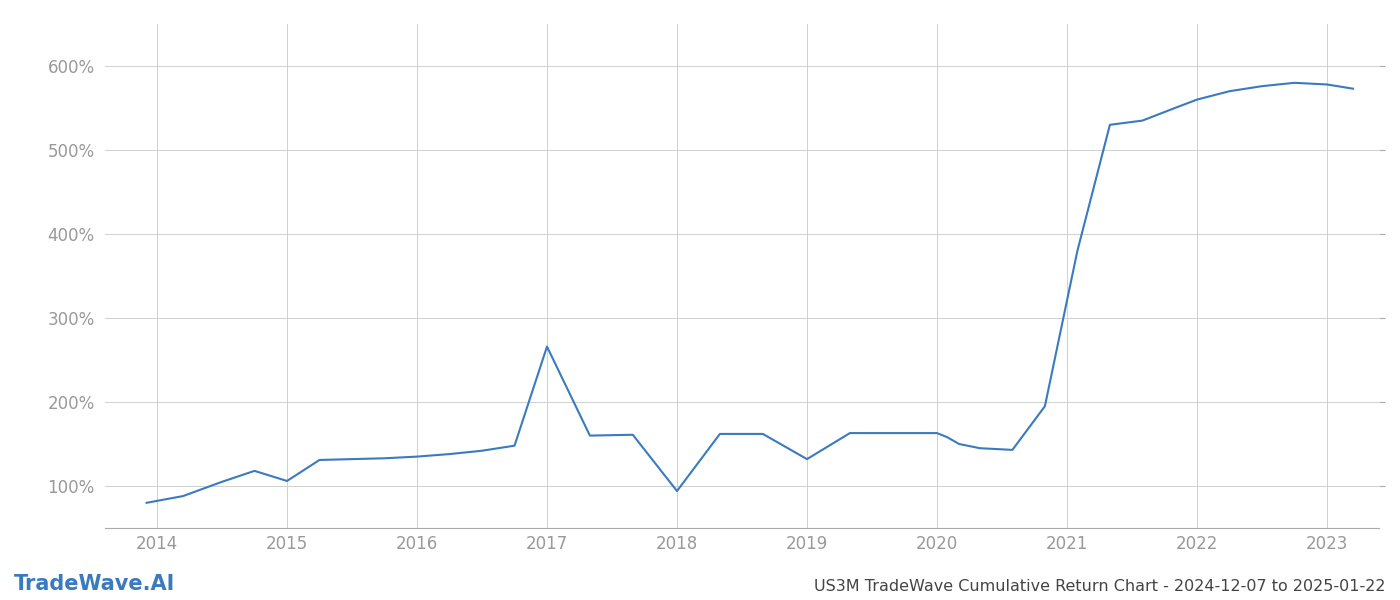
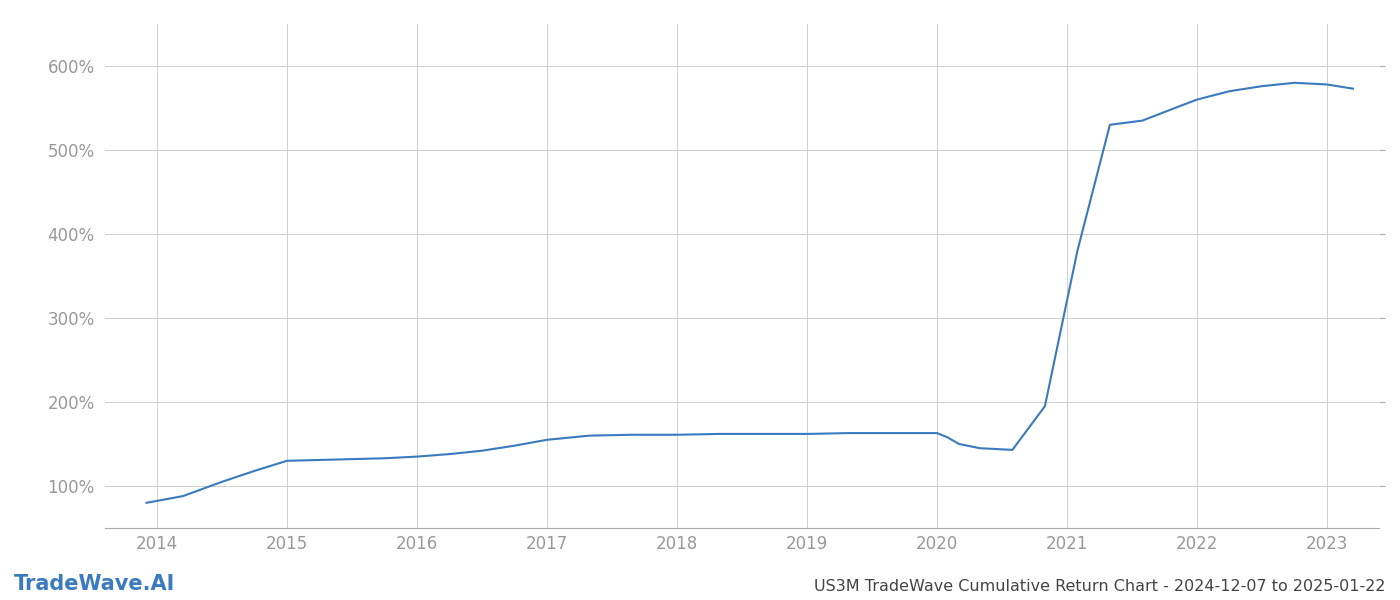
2015: 106% -> 130%
2017: 266% -> 155%
2018: 94% -> 161%
2019: 132% -> 162%
